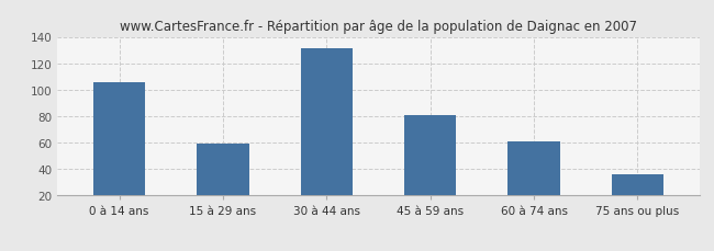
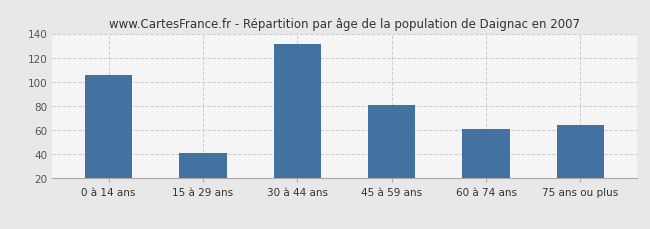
15 à 29 ans: 59 -> 41
75 ans ou plus: 36 -> 64
